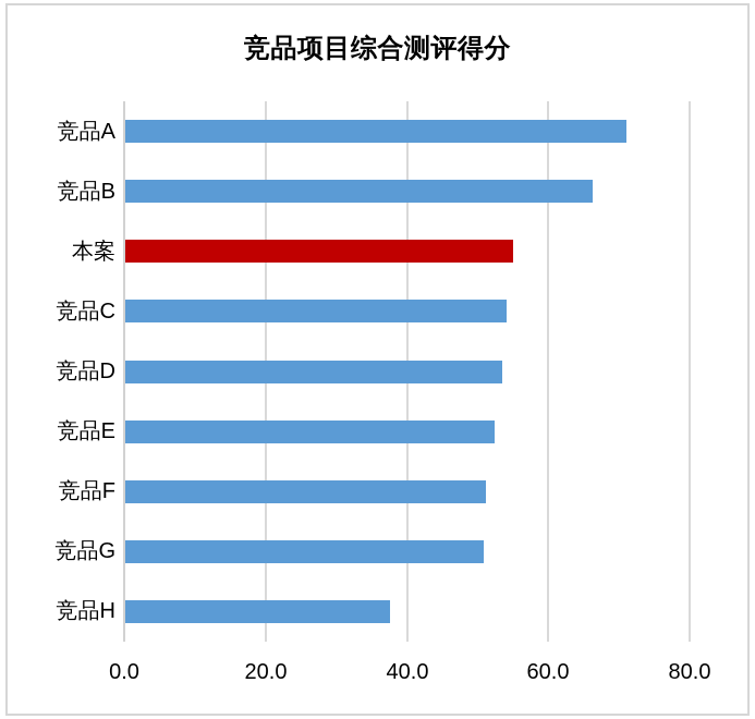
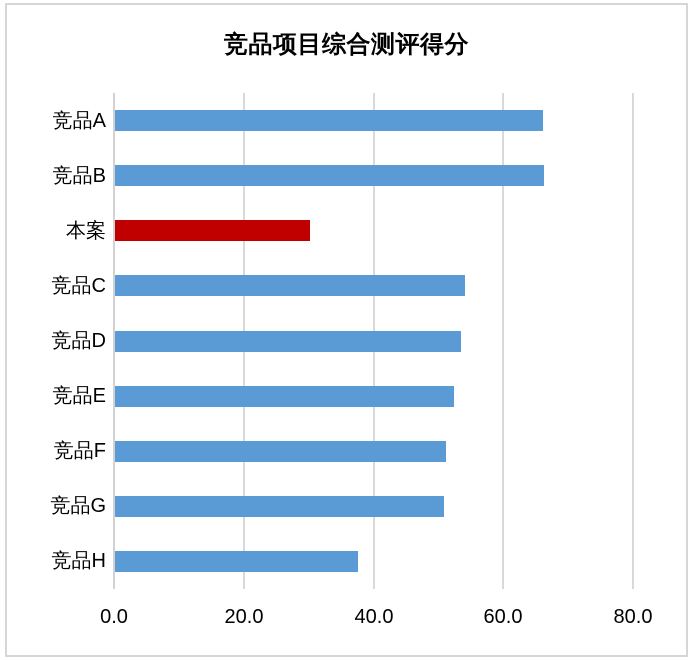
竞品A: 71 -> 66
本案: 55 -> 30
